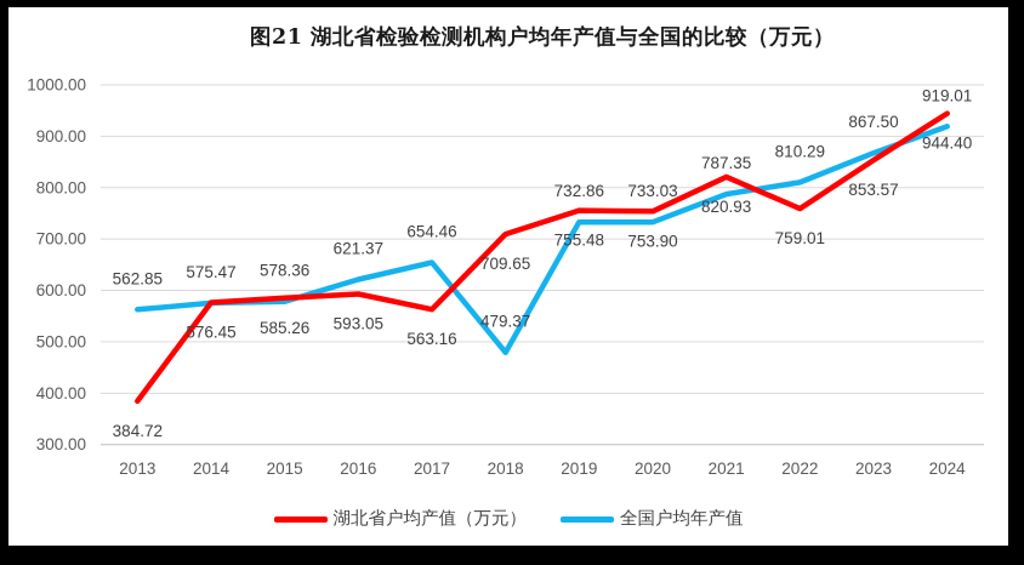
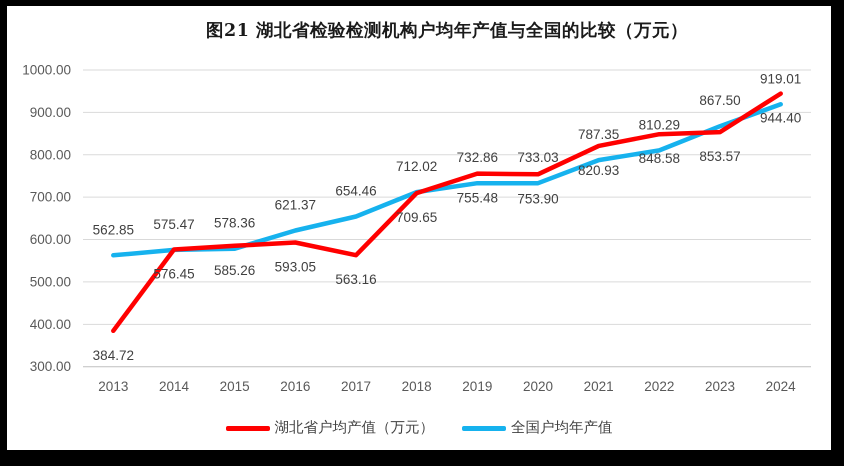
全国户均年产值/2018: 479.37 -> 712.02
湖北省户均产值（万元）/2022: 759.01 -> 848.58
